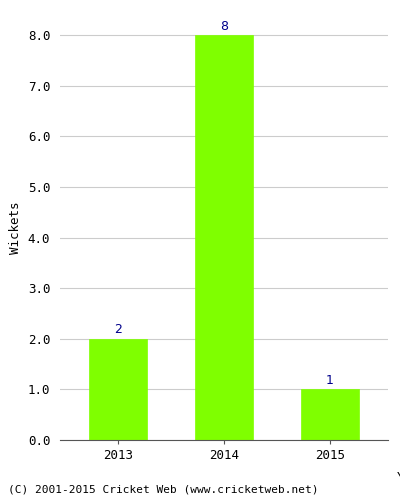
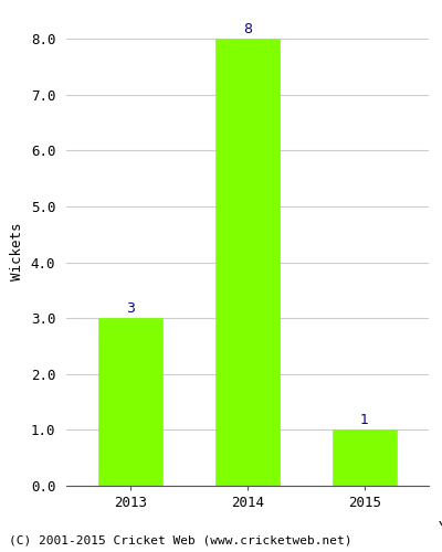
2013: 2 -> 3
